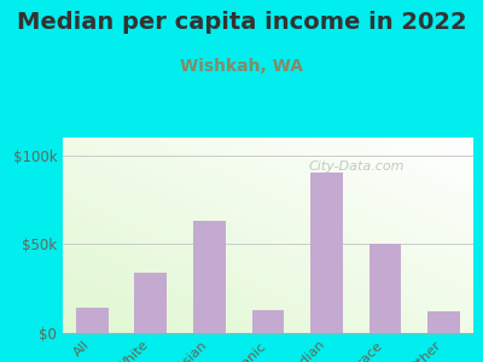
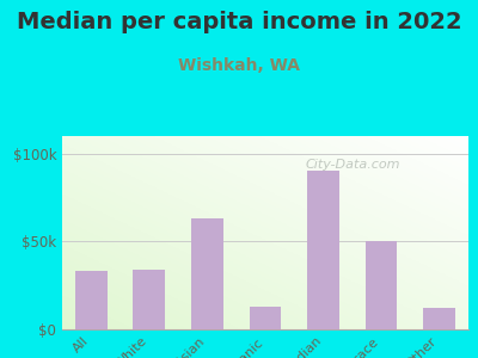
All: $14k -> $33k
